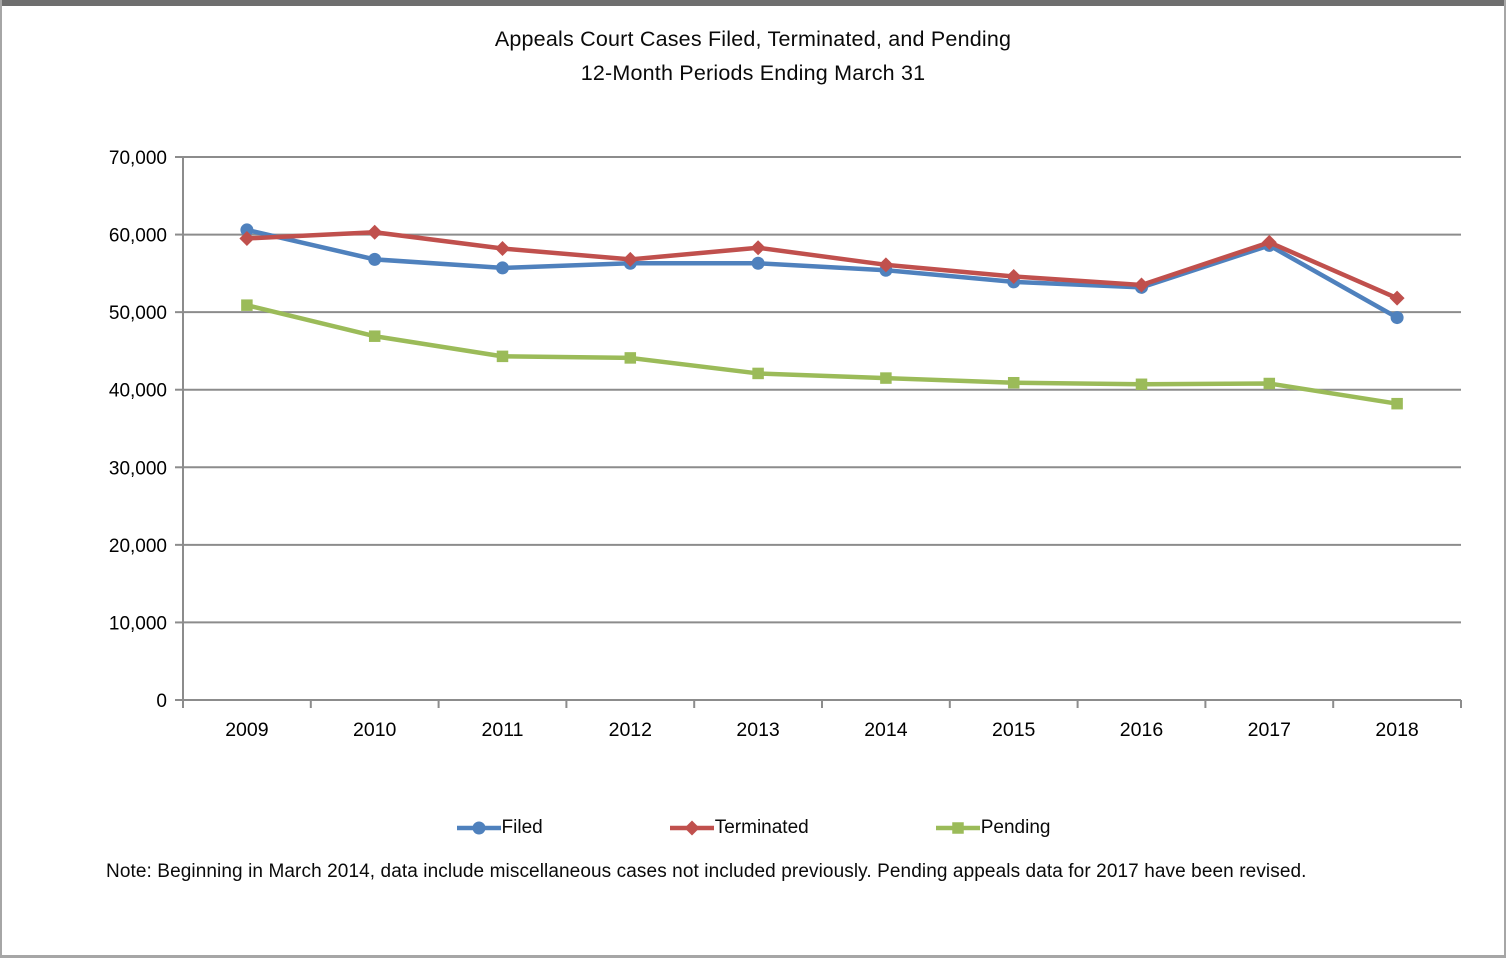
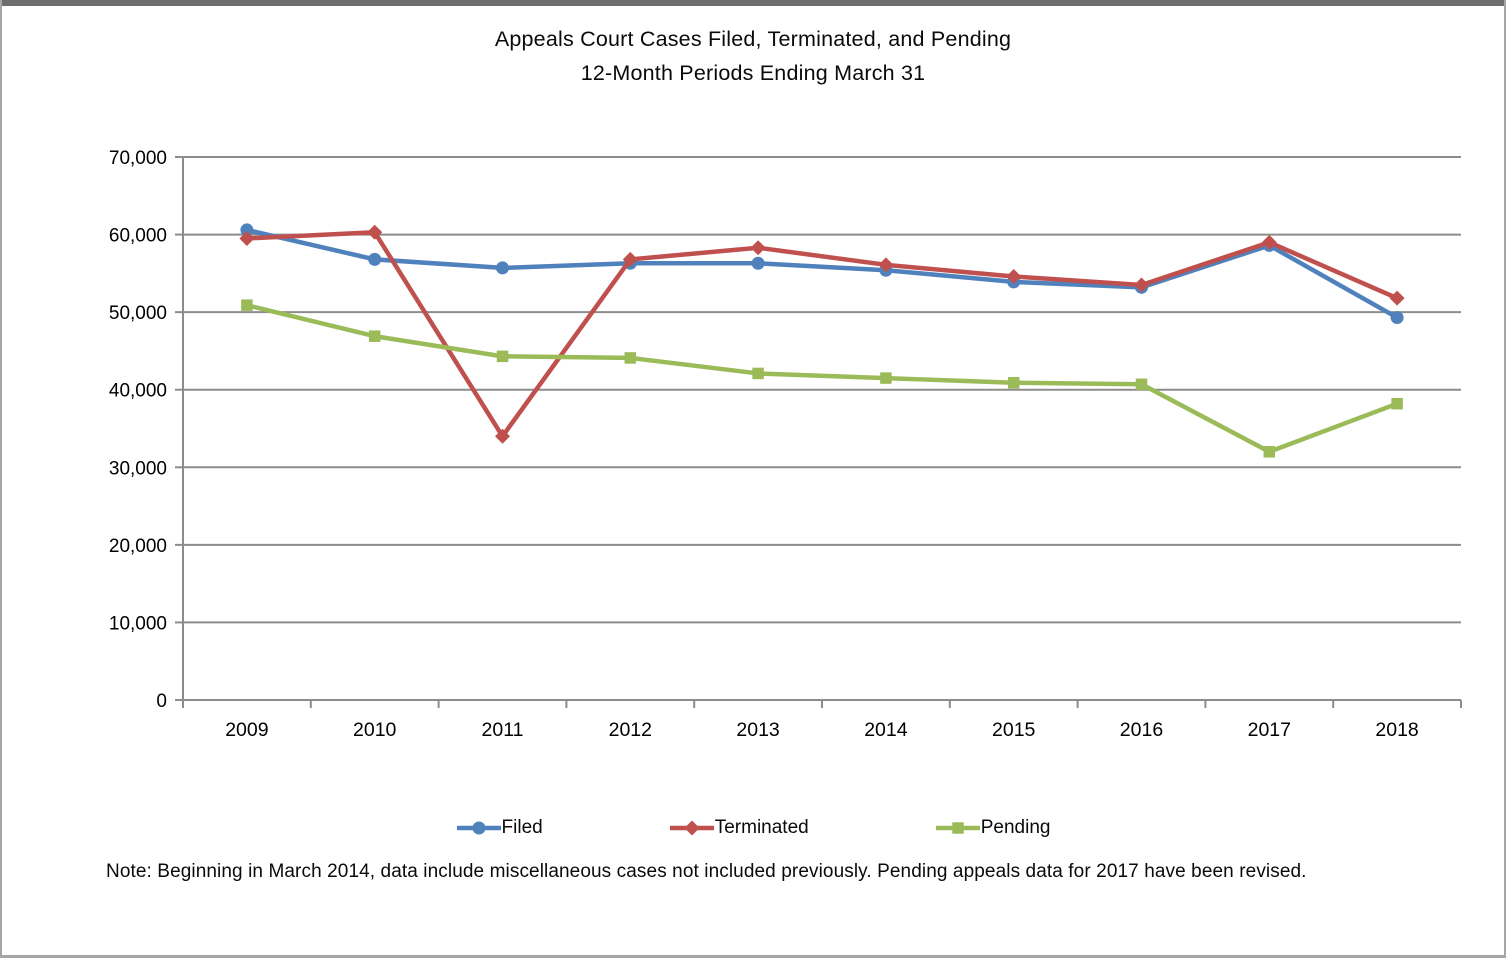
Terminated/2011: 58000 -> 34000
Pending/2017: 41000 -> 32000
